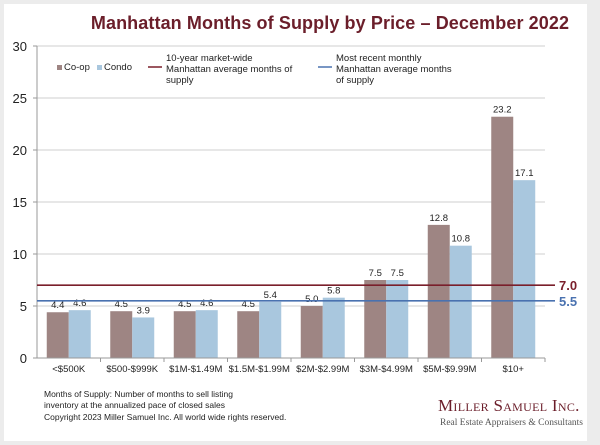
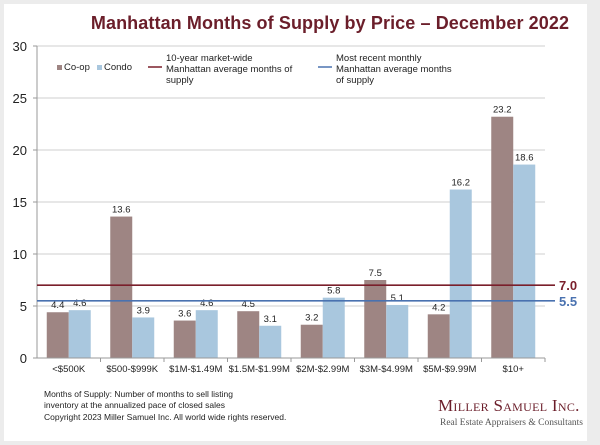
Co-op/$500-$999K: 4.5 -> 13.6
Co-op/$1M-$1.49M: 4.5 -> 3.6
Condo/$1.5M-$1.99M: 5.4 -> 3.1
Co-op/$2M-$2.99M: 5.0 -> 3.2
Condo/$3M-$4.99M: 7.5 -> 5.1
Co-op/$5M-$9.99M: 12.8 -> 4.2
Condo/$5M-$9.99M: 10.8 -> 16.2
Condo/$10+: 17.1 -> 18.6
